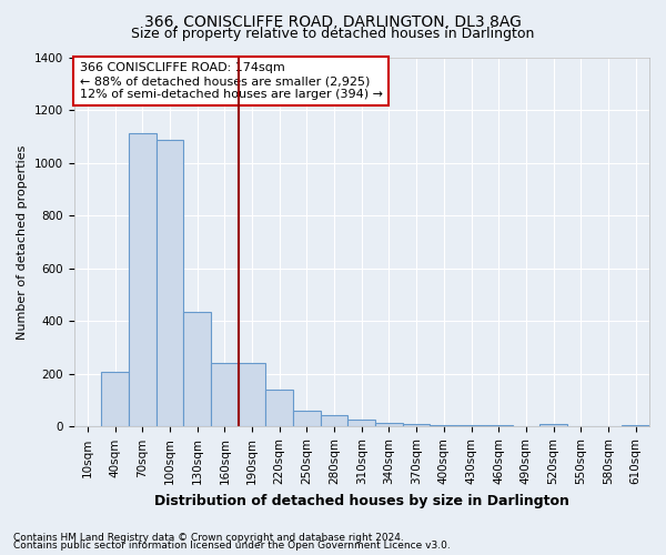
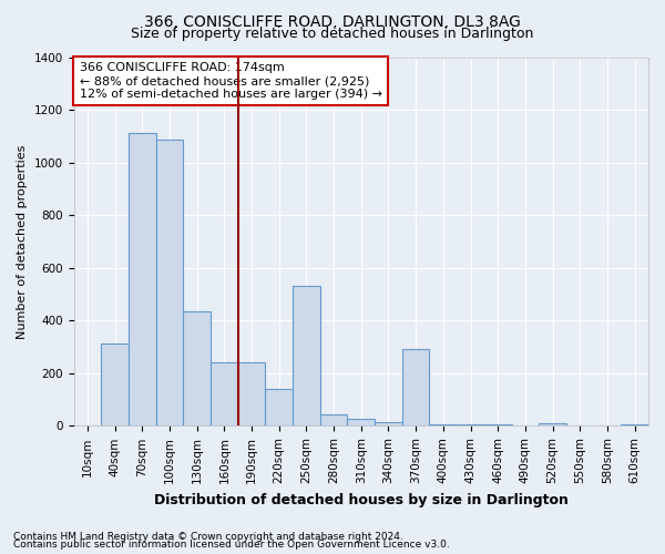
40sqm: 210 -> 315
250sqm: 60 -> 530
370sqm: 10 -> 290
